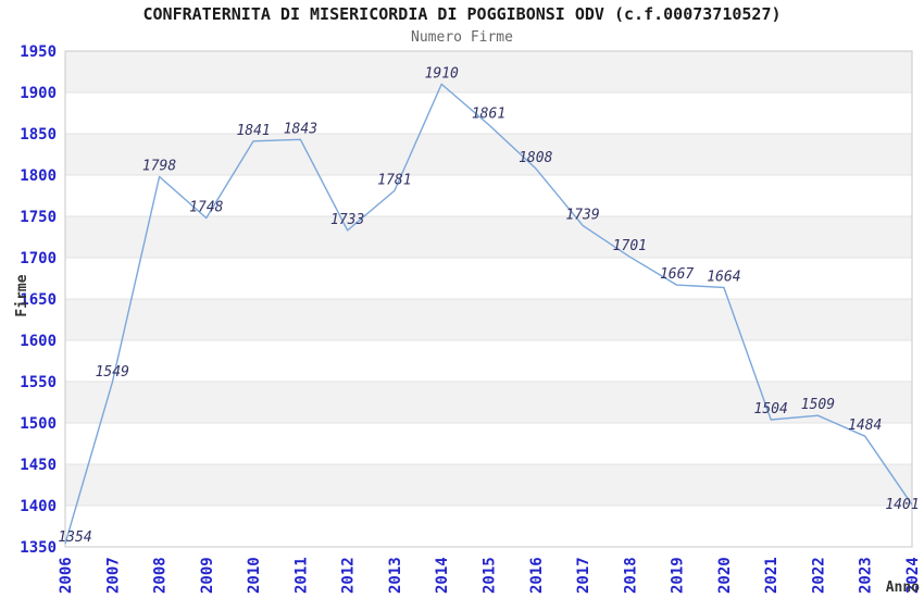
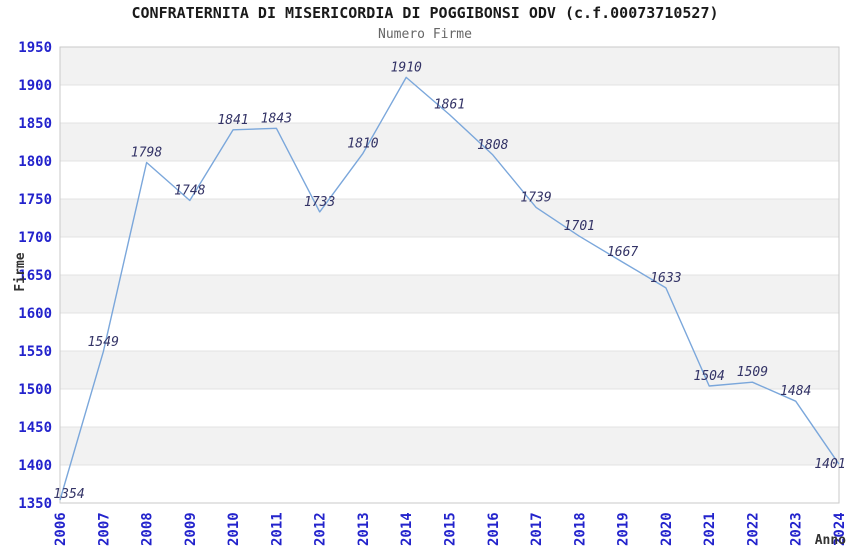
2013: 1781 -> 1810
2020: 1664 -> 1633
